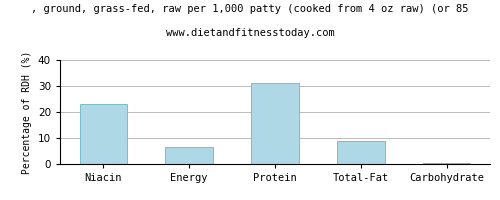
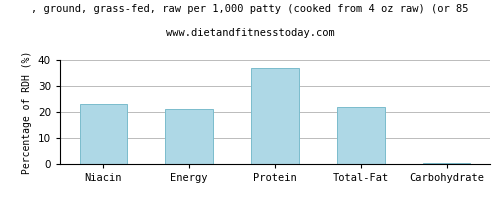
Energy: 6.5 -> 21.0
Protein: 31.0 -> 37.0
Total-Fat: 9.0 -> 22.0
